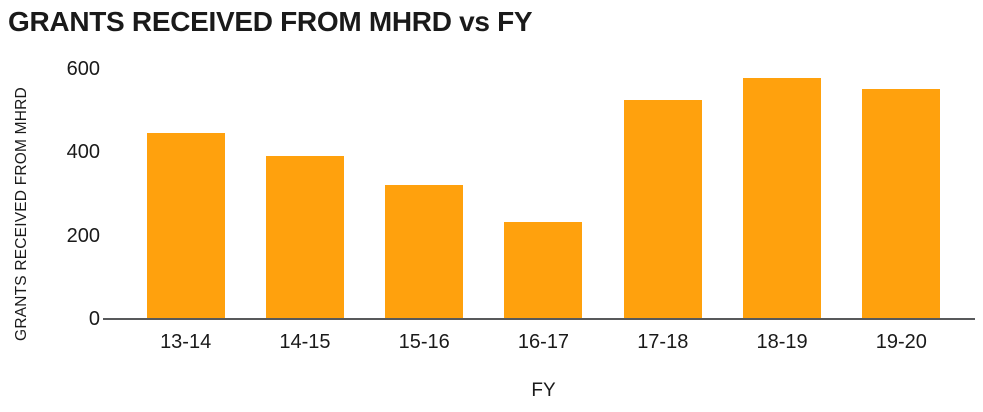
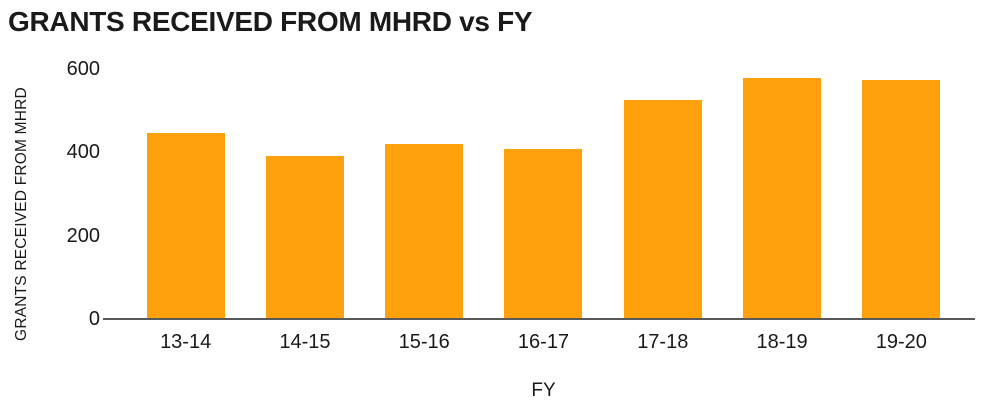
15-16: 320 -> 420
16-17: 230 -> 410
19-20: 550 -> 570
